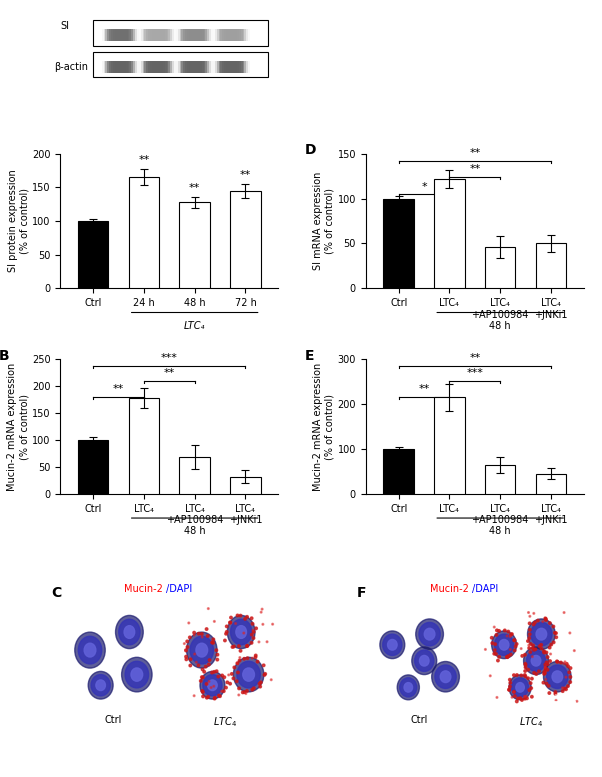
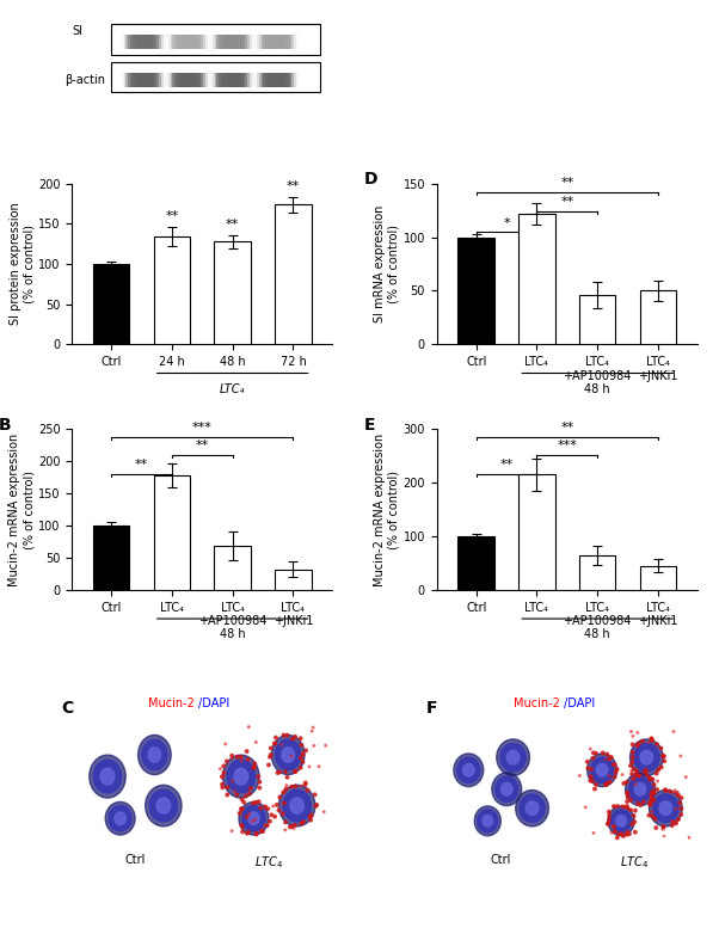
24 h: 165 -> 134
72 h: 145 -> 174
